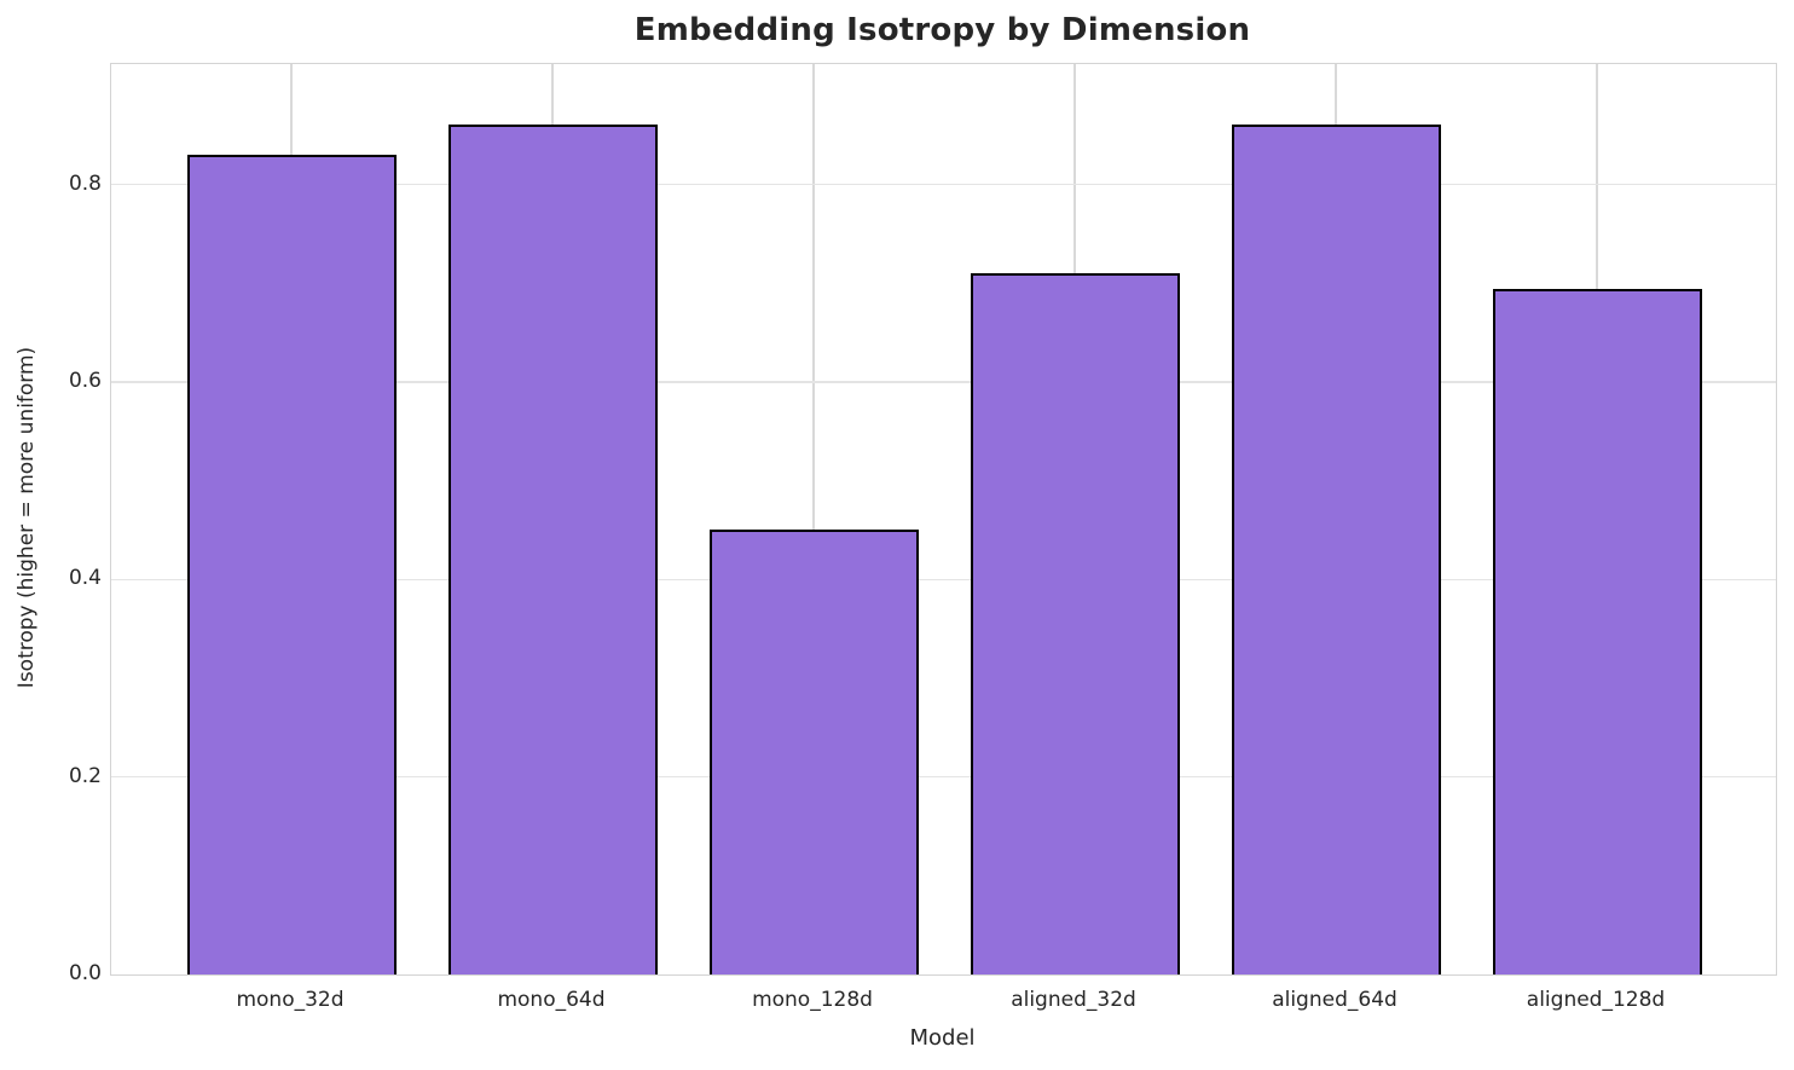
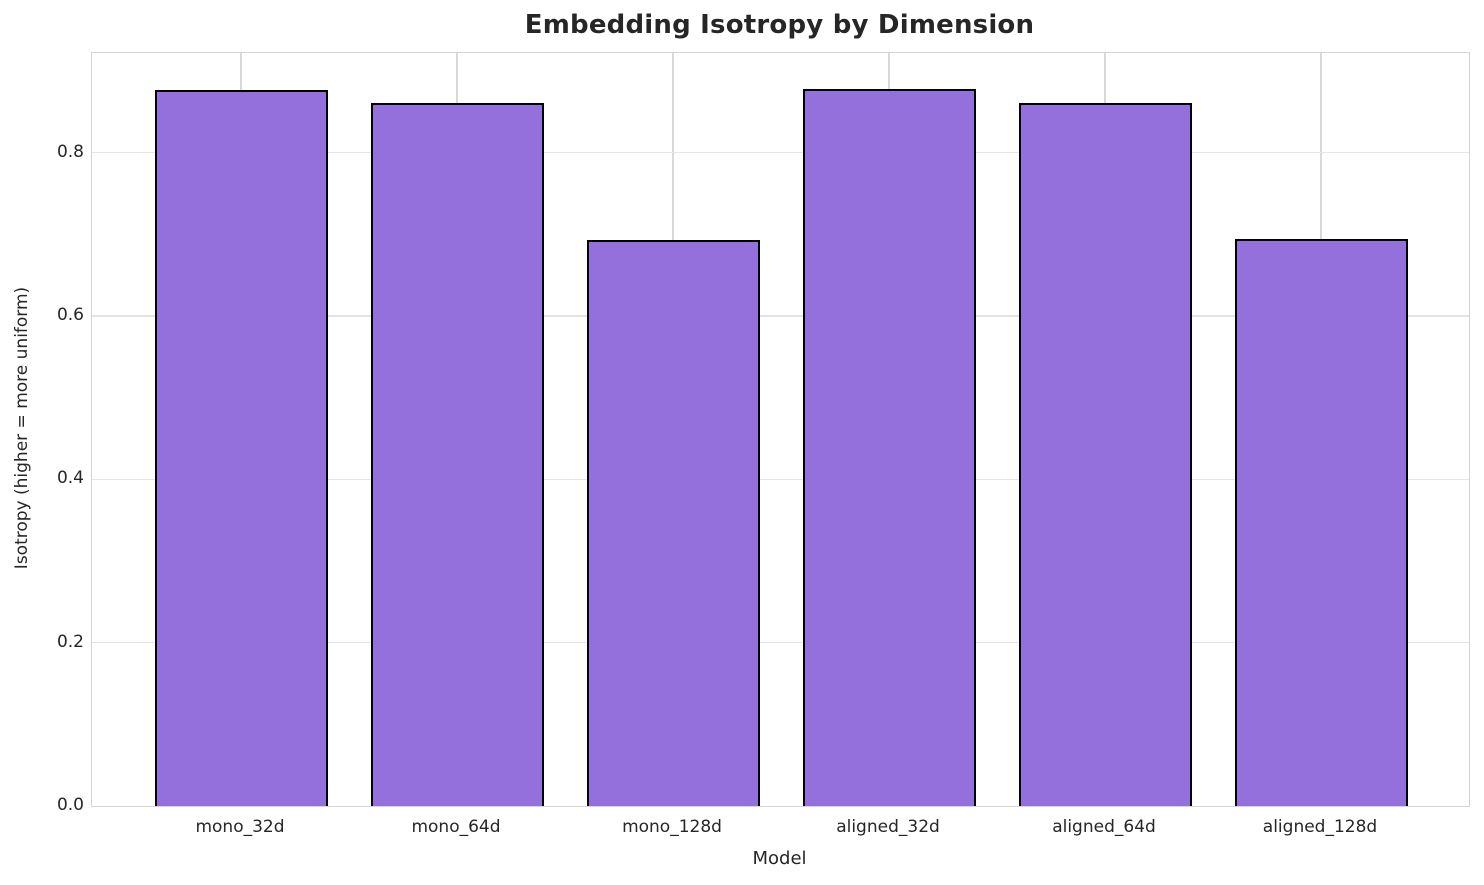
mono_32d: 0.83 -> 0.88
mono_128d: 0.45 -> 0.69
aligned_32d: 0.71 -> 0.88
